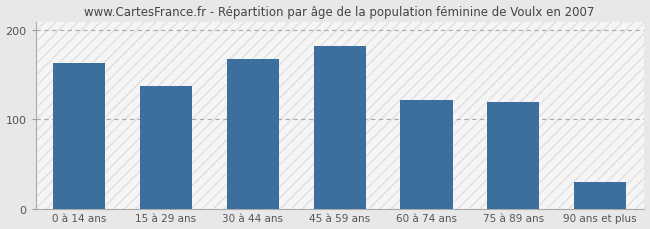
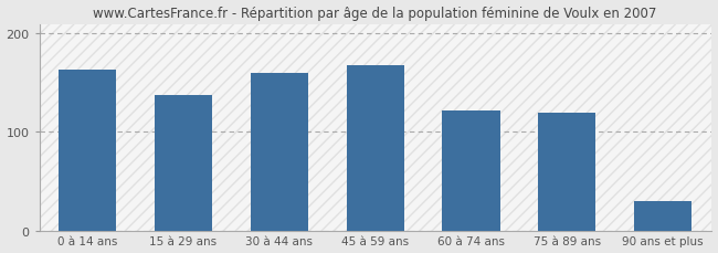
30 à 44 ans: 168 -> 160
45 à 59 ans: 182 -> 168
